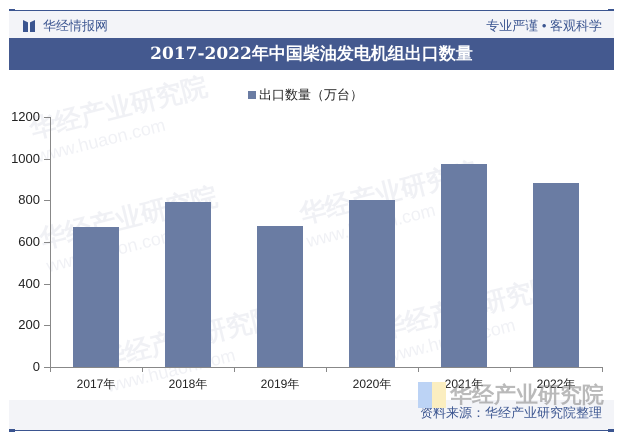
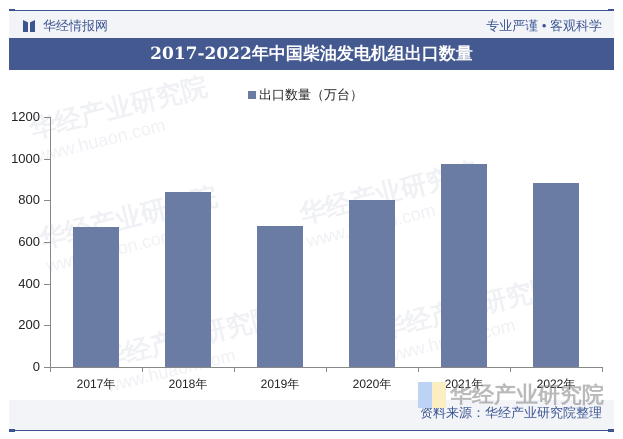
2018年: 790 -> 840
